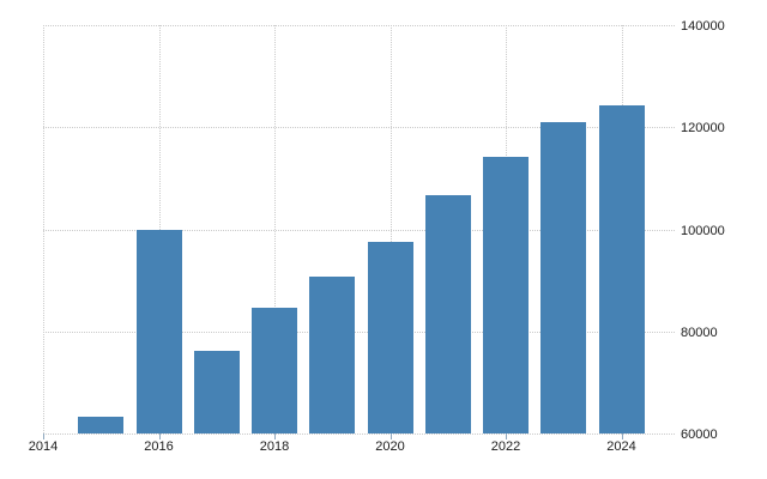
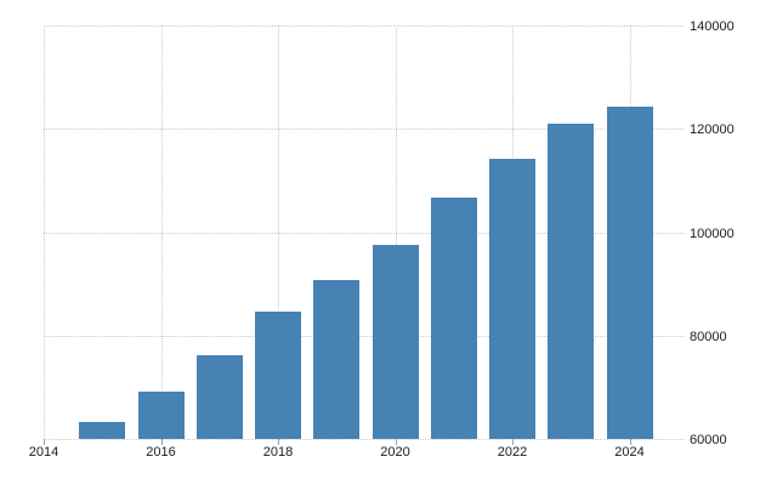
2016: 100000 -> 69000
